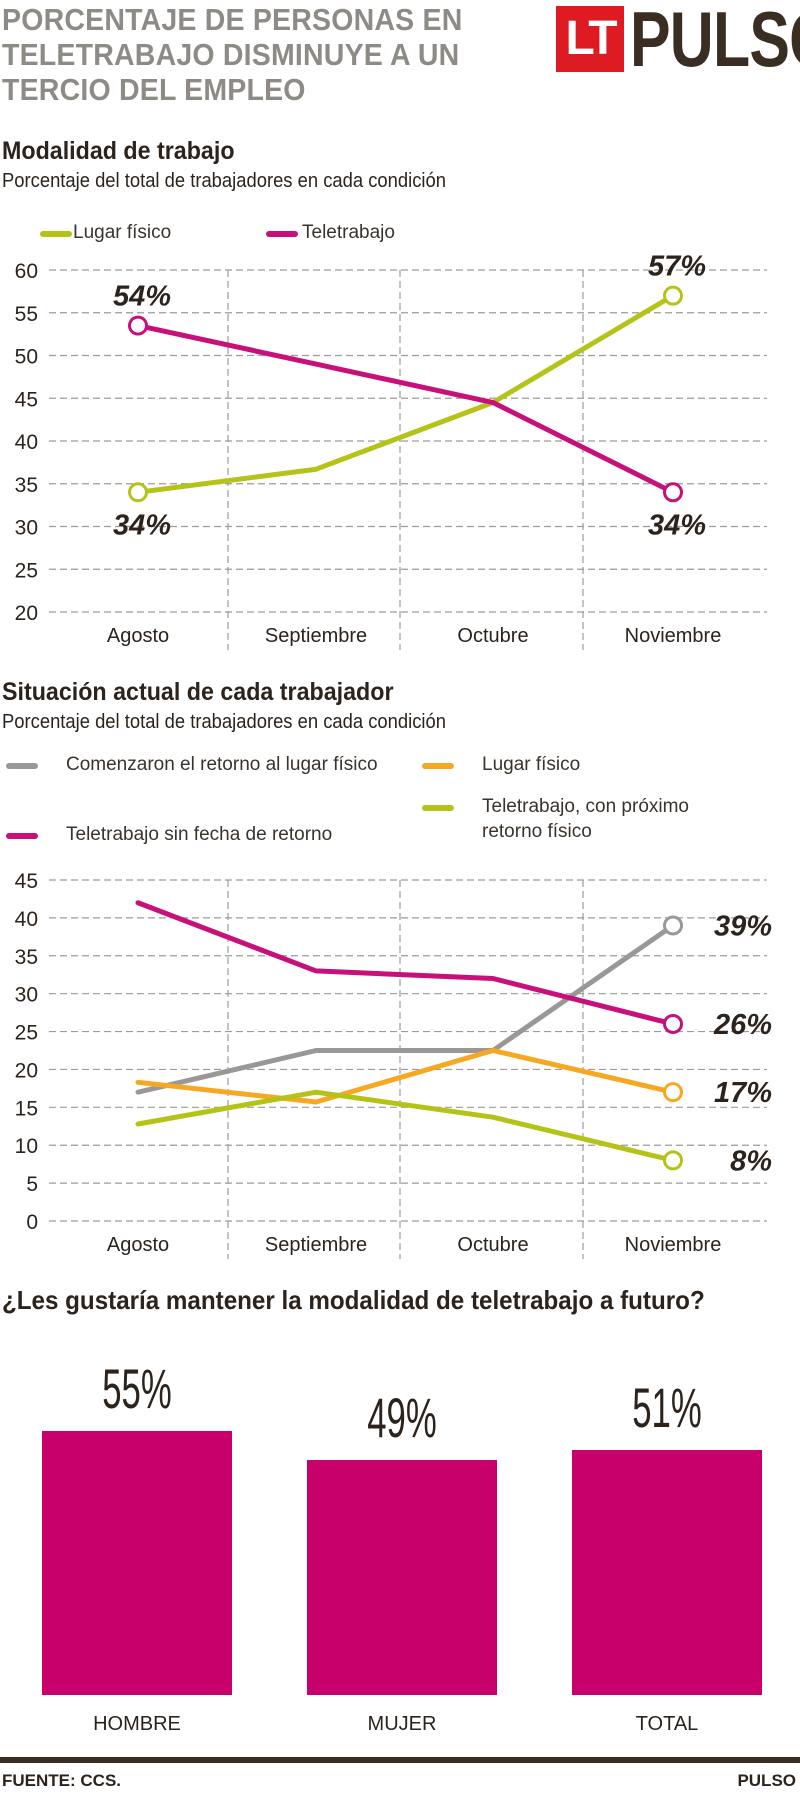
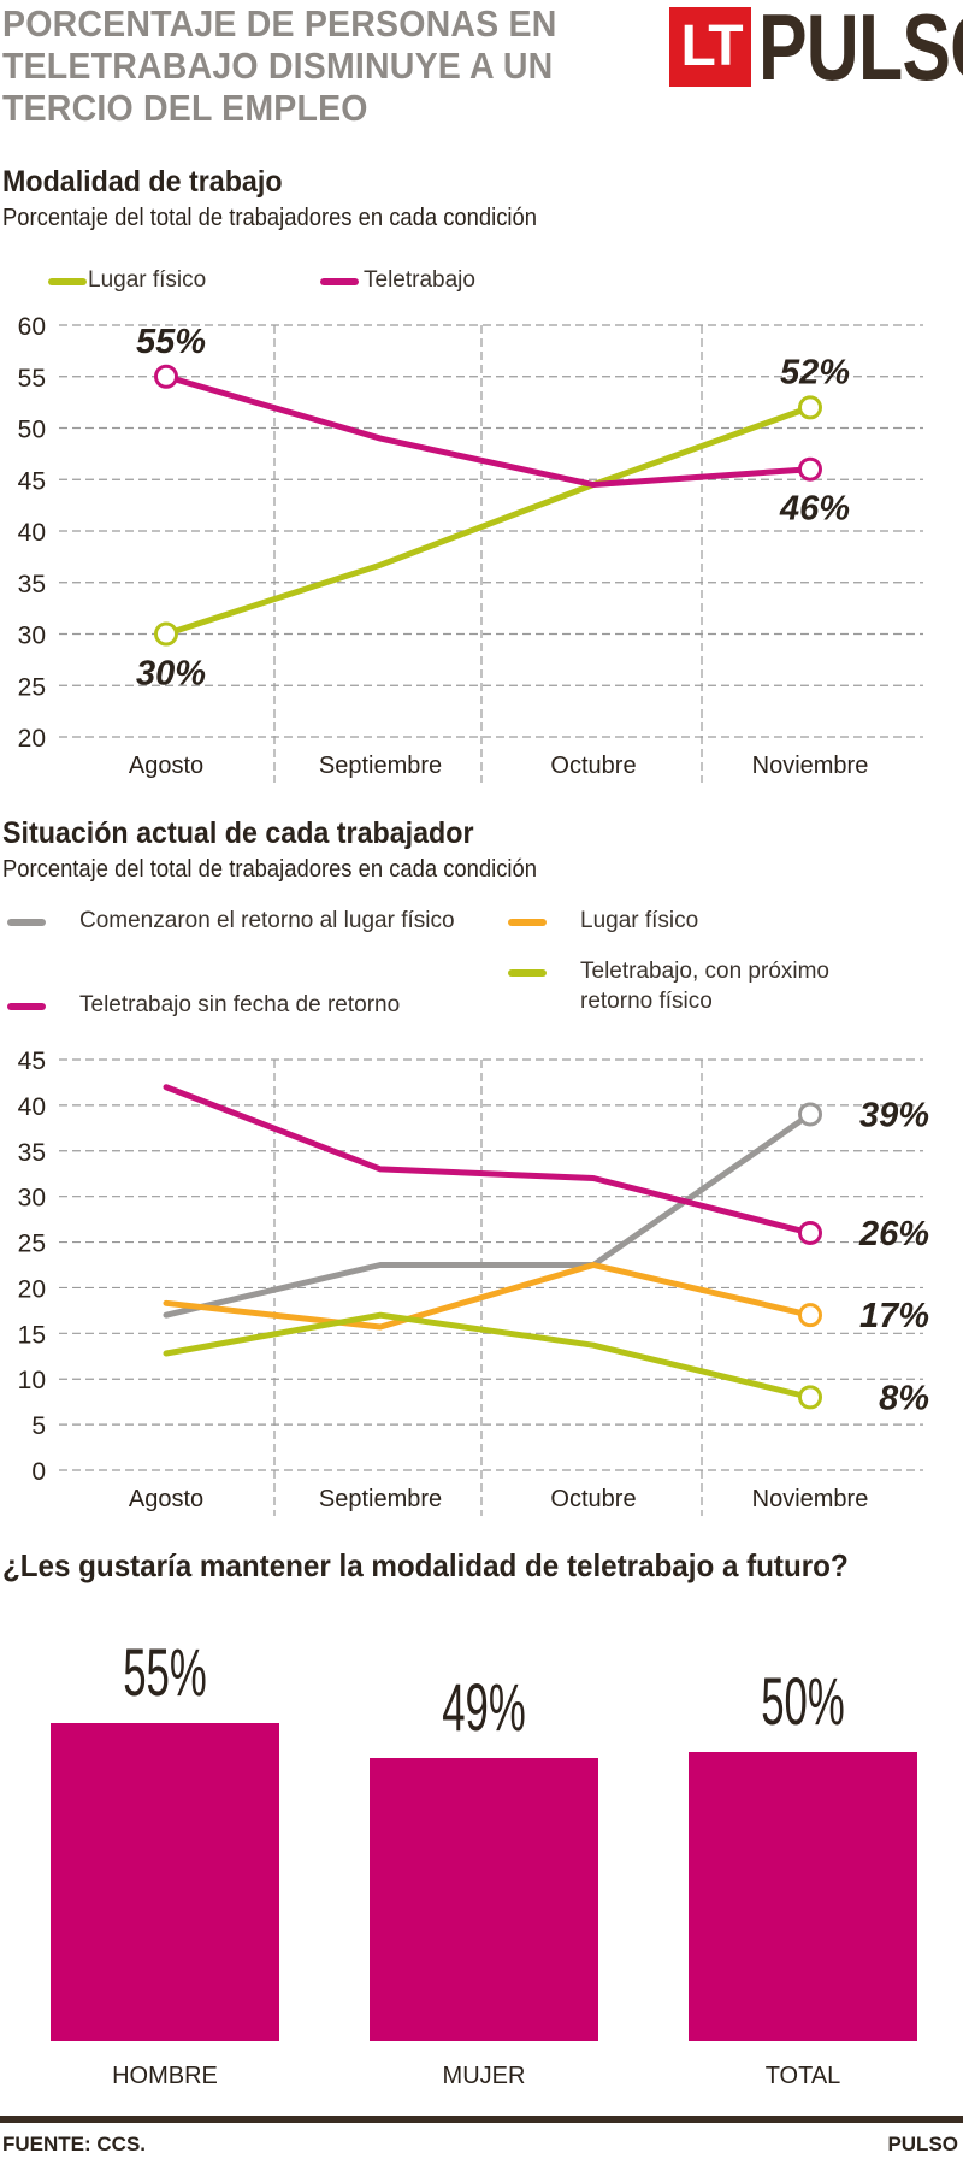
Modalidad de trabajo/Lugar físico/Agosto: 34% -> 30%
Modalidad de trabajo/Teletrabajo/Agosto: 54% -> 55%
Modalidad de trabajo/Lugar físico/Noviembre: 57% -> 52%
Modalidad de trabajo/Teletrabajo/Noviembre: 34% -> 46%
¿Les gustaría mantener la modalidad de teletrabajo a futuro?/TOTAL: 51% -> 50%
